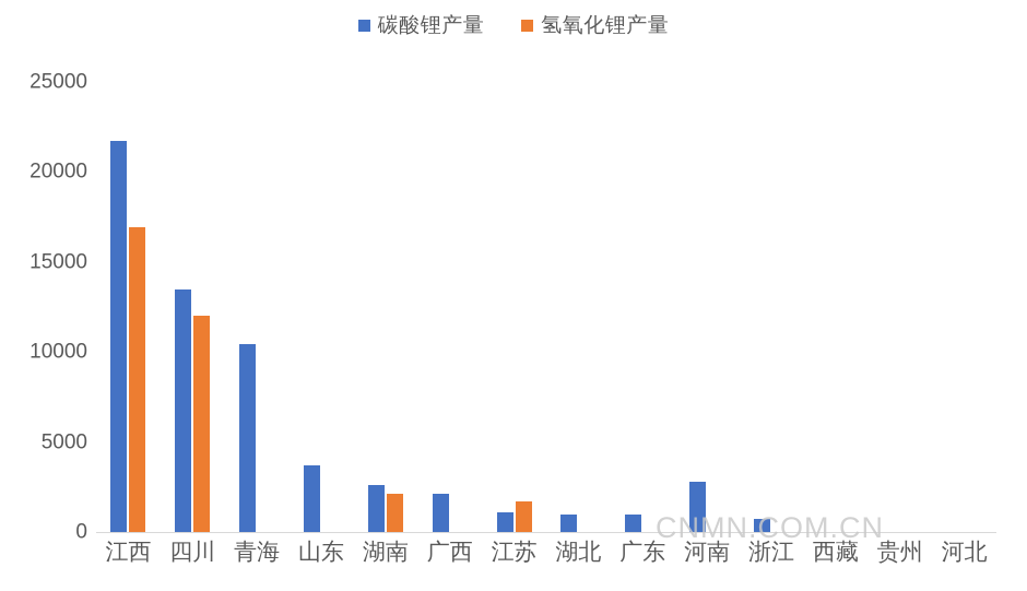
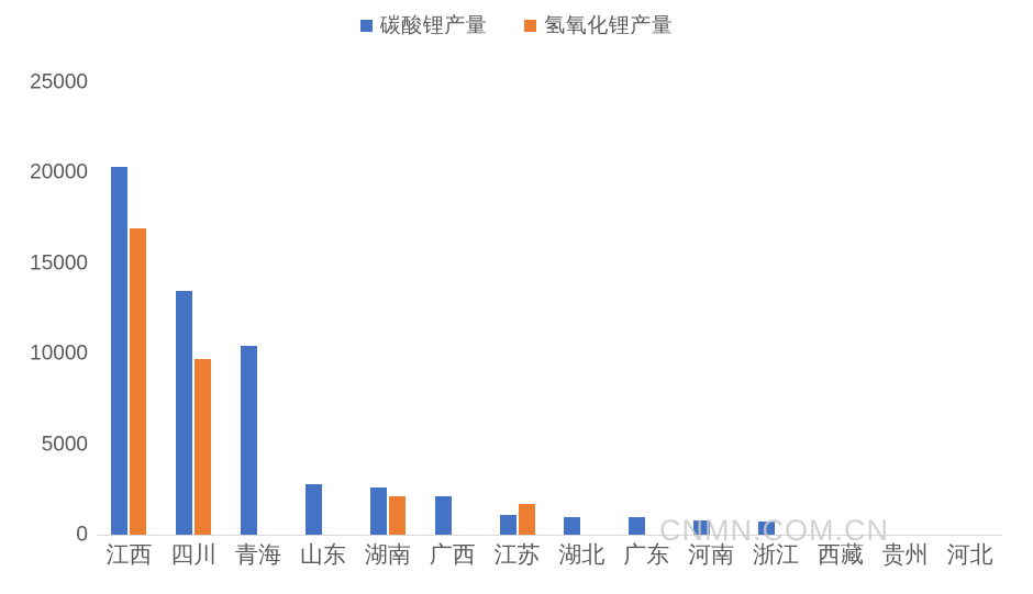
碳酸锂产量/江西: 21700 -> 20300
氢氧化锂产量/四川: 12000 -> 9700
碳酸锂产量/山东: 3700 -> 2800
碳酸锂产量/河南: 2800 -> 800
